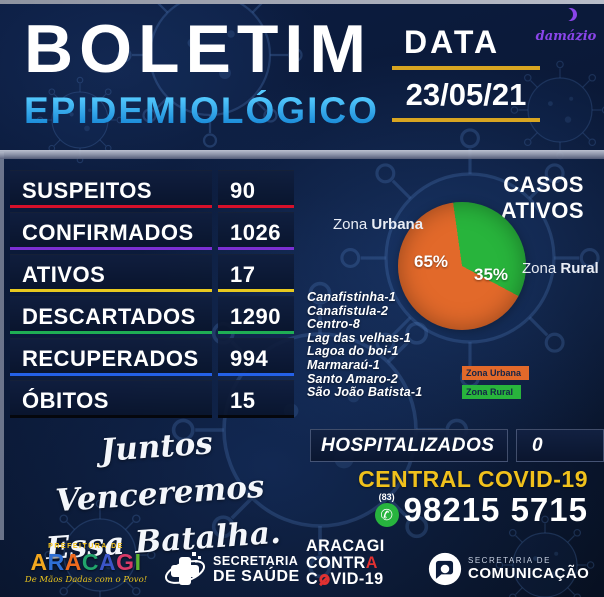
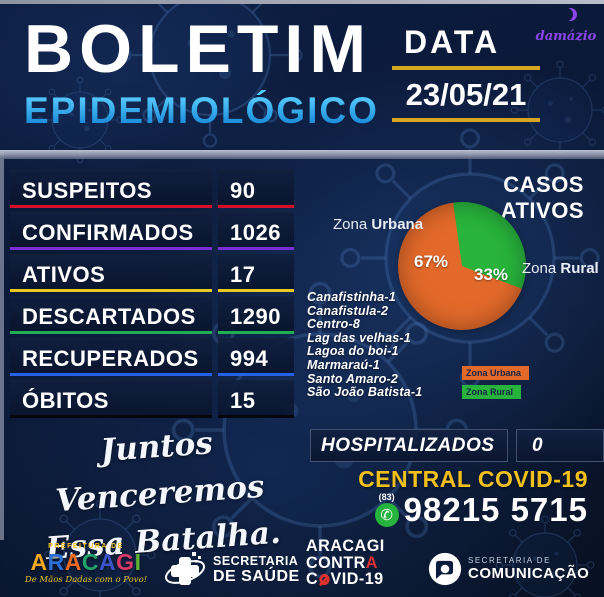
Zona Urbana: 65% -> 67%
Zona Rural: 35% -> 33%
